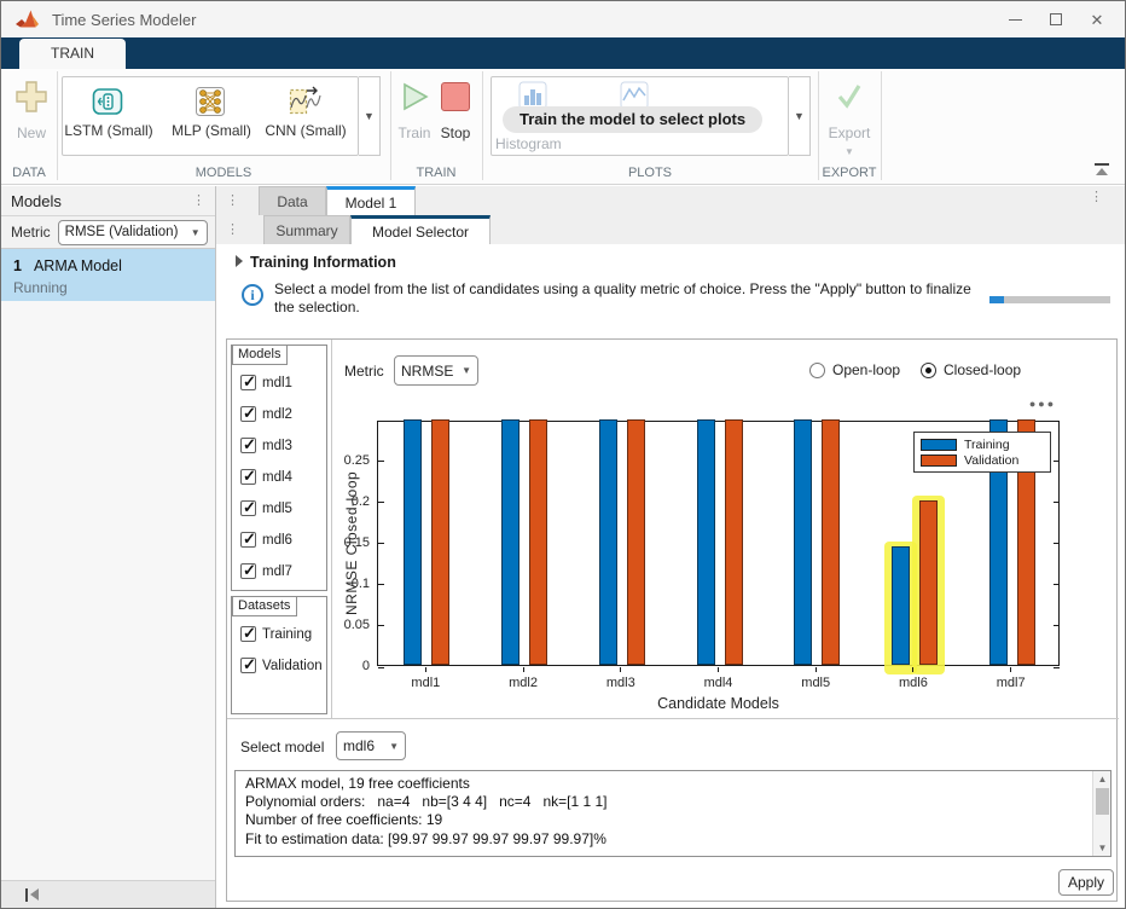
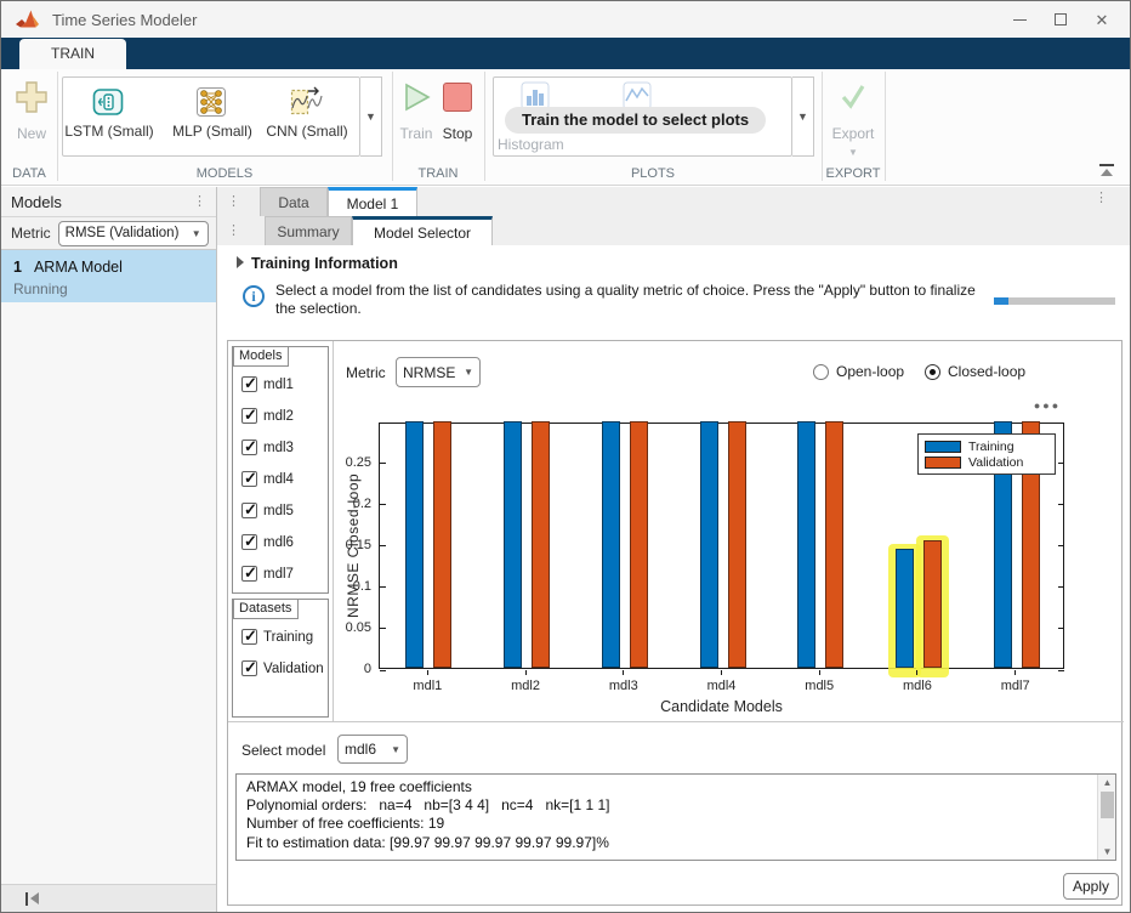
Validation/mdl6: 0.20 -> 0.15
